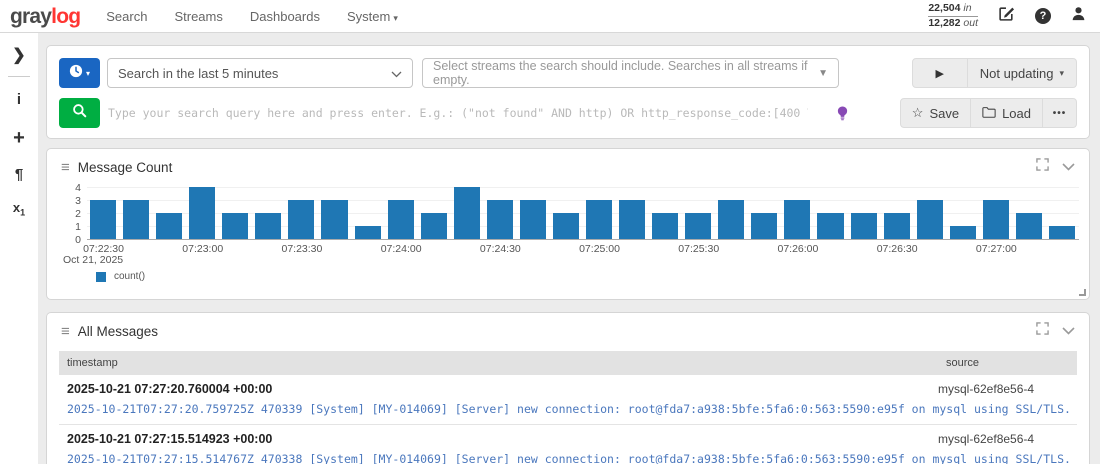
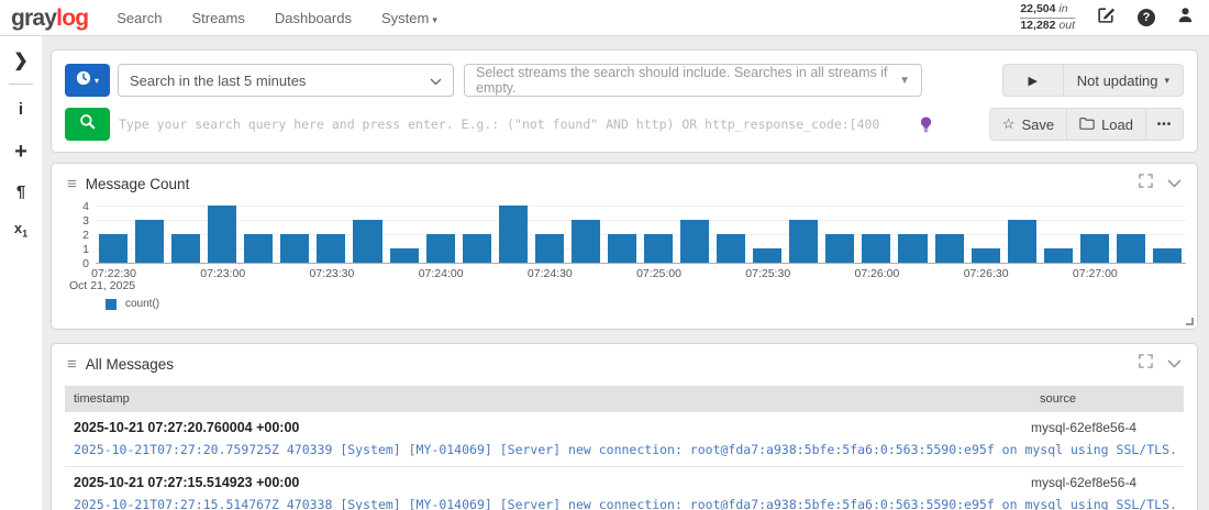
07:22:30: 3 -> 2
07:23:30: 3 -> 2
07:24:00: 3 -> 2
07:24:30: 3 -> 2
07:25:00: 3 -> 2
07:25:30: 2 -> 1
07:26:00: 3 -> 2
07:26:30: 2 -> 1
07:27:00: 3 -> 2
